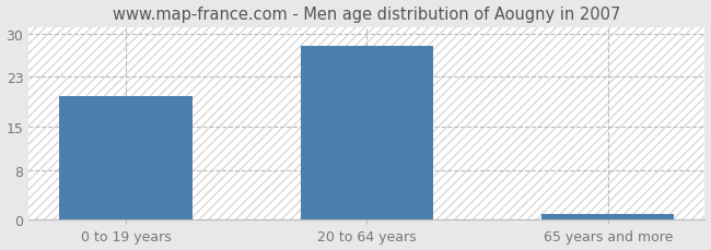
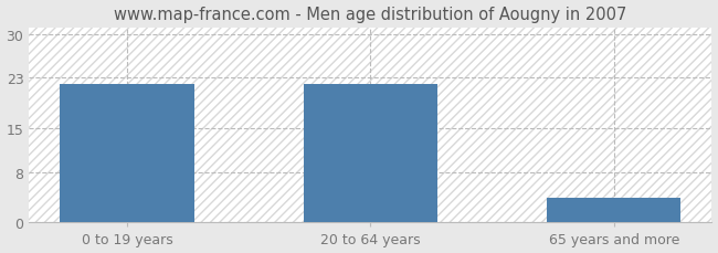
0 to 19 years: 20 -> 22
20 to 64 years: 28 -> 22
65 years and more: 1 -> 4
